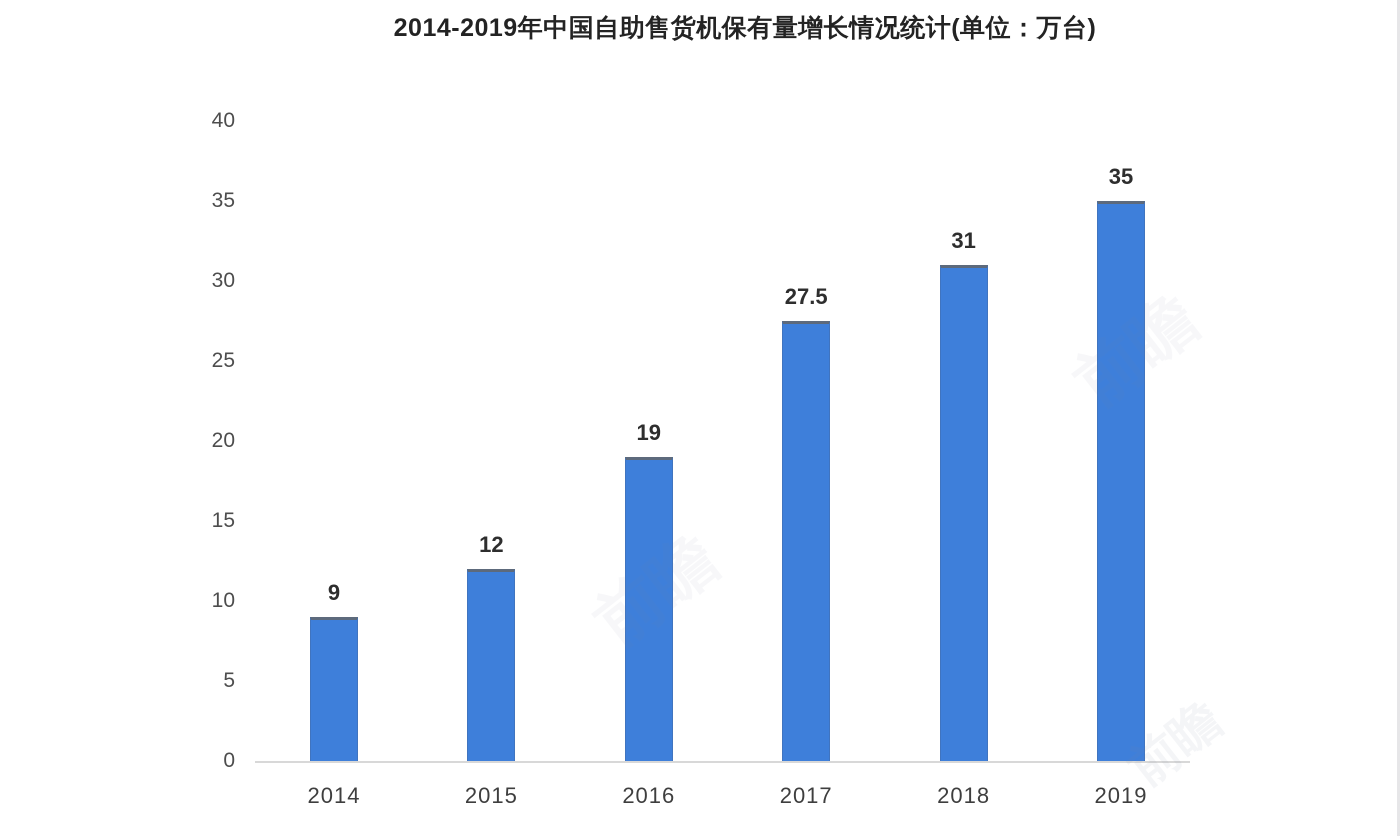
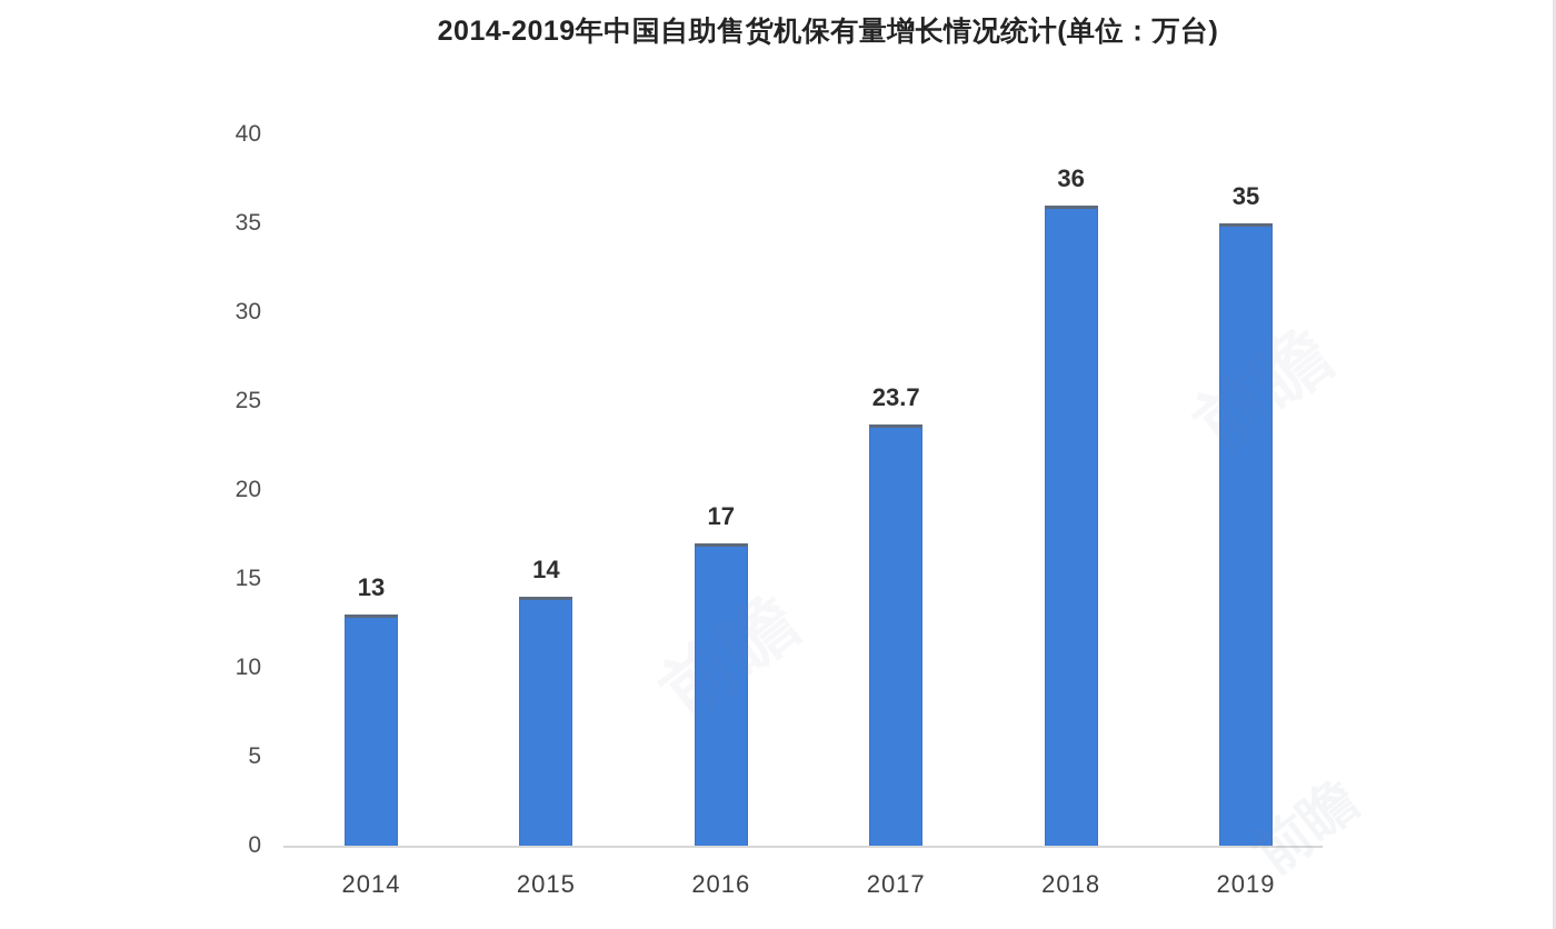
2014: 9 -> 13
2015: 12 -> 14
2016: 19 -> 17
2017: 27.5 -> 23.7
2018: 31 -> 36
